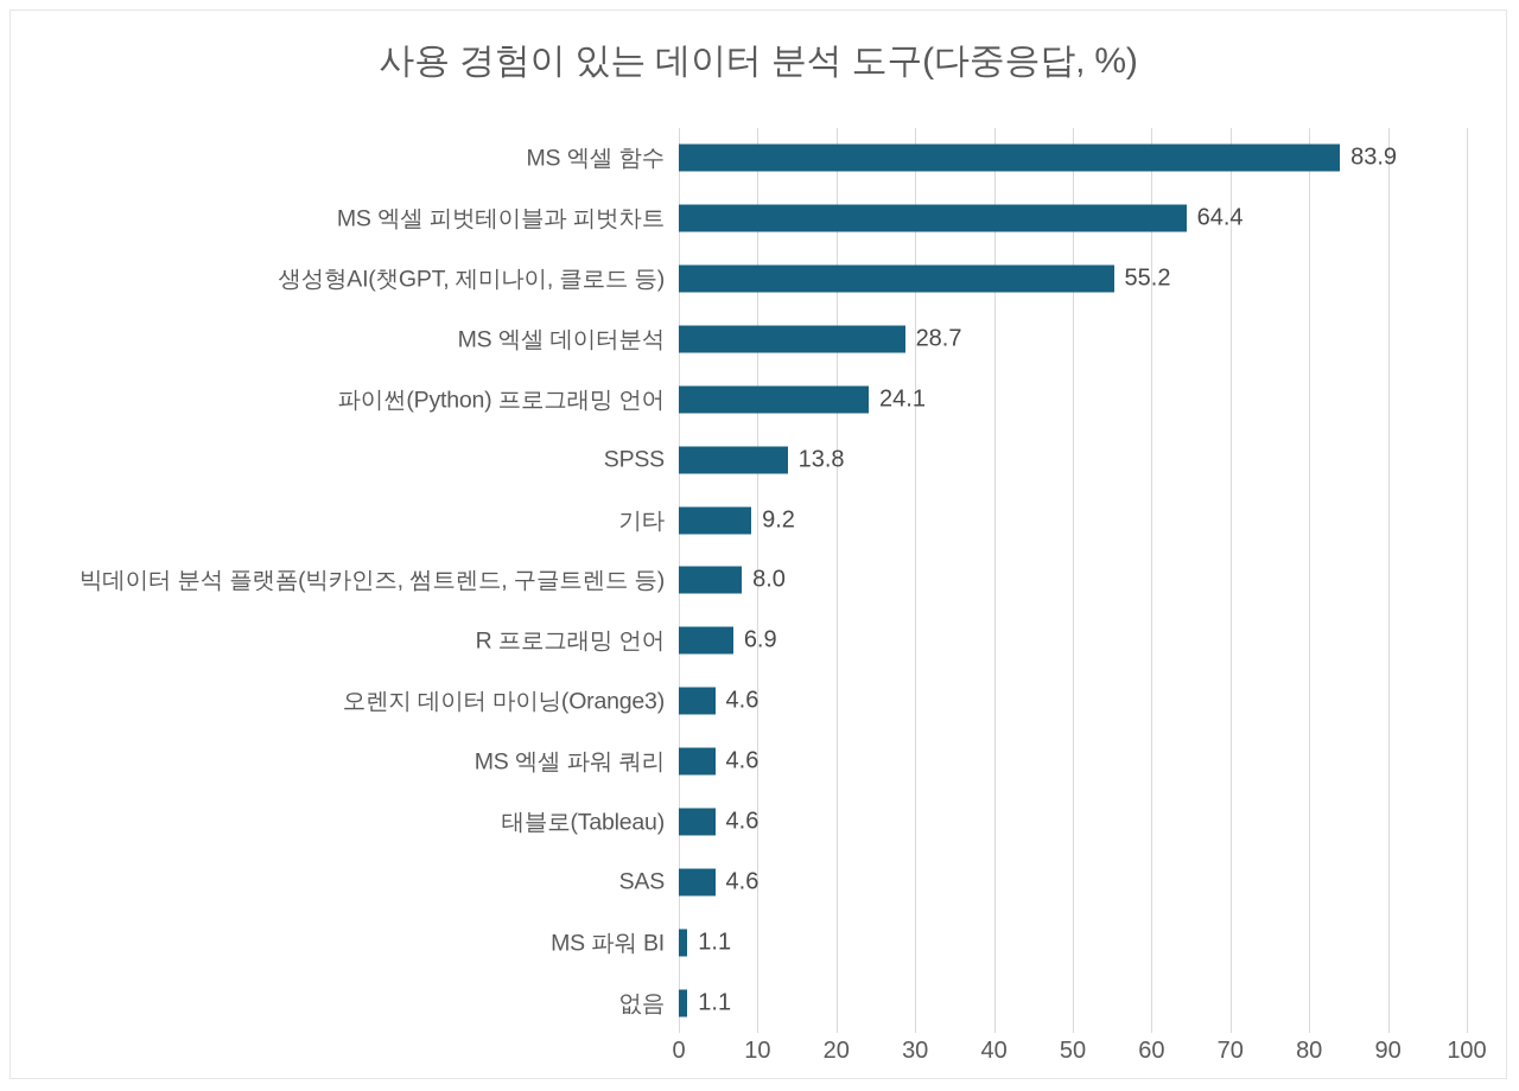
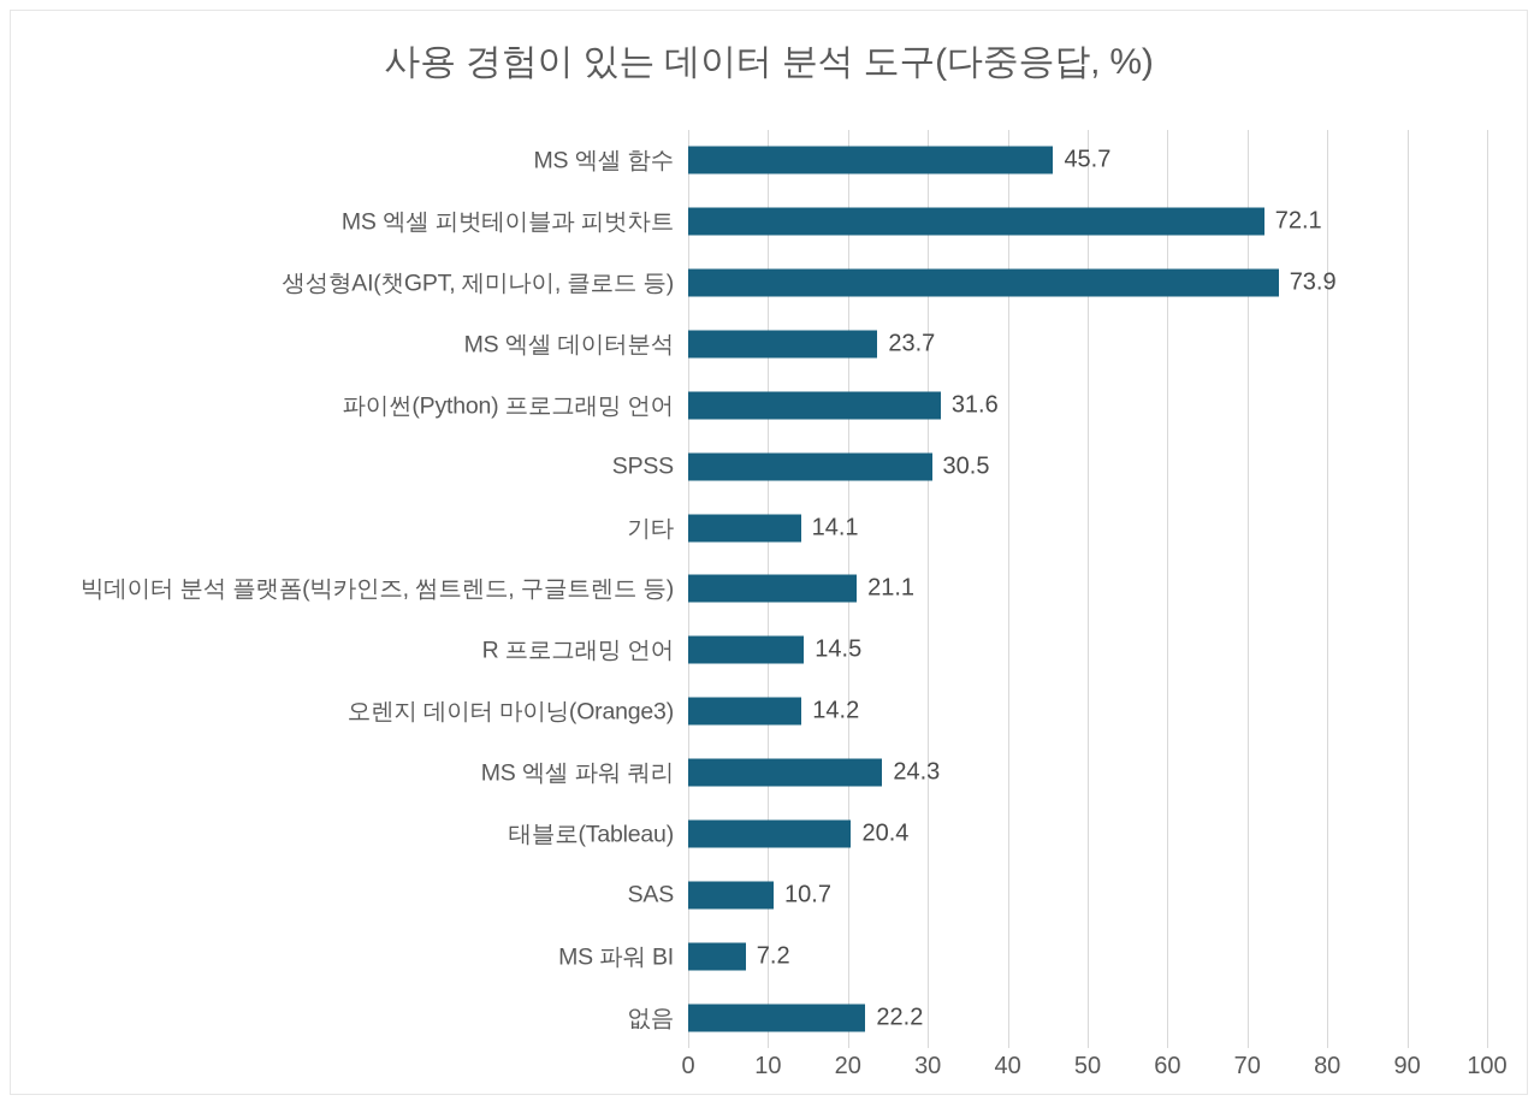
MS 엑셀 함수: 83.9 -> 45.7
MS 엑셀 피벗테이블과 피벗차트: 64.4 -> 72.1
생성형AI(챗GPT, 제미나이, 클로드 등): 55.2 -> 73.9
MS 엑셀 데이터분석: 28.7 -> 23.7
파이썬(Python) 프로그래밍 언어: 24.1 -> 31.6
SPSS: 13.8 -> 30.5
기타: 9.2 -> 14.1
빅데이터 분석 플랫폼(빅카인즈, 썸트렌드, 구글트렌드 등): 8.0 -> 21.1
R 프로그래밍 언어: 6.9 -> 14.5
오렌지 데이터 마이닝(Orange3): 4.6 -> 14.2
MS 엑셀 파워 쿼리: 4.6 -> 24.3
태블로(Tableau): 4.6 -> 20.4
SAS: 4.6 -> 10.7
MS 파워 BI: 1.1 -> 7.2
없음: 1.1 -> 22.2
